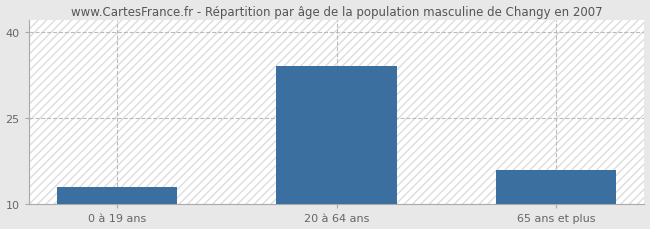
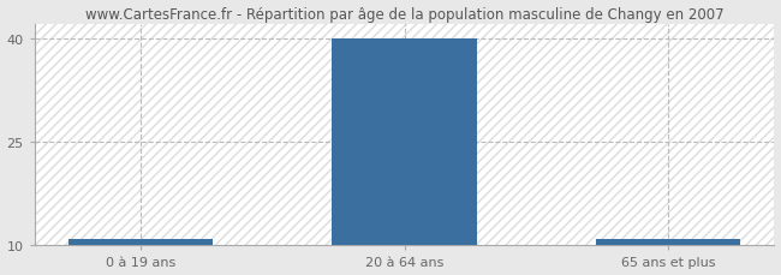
0 à 19 ans: 13 -> 11
20 à 64 ans: 34 -> 40
65 ans et plus: 16 -> 11
